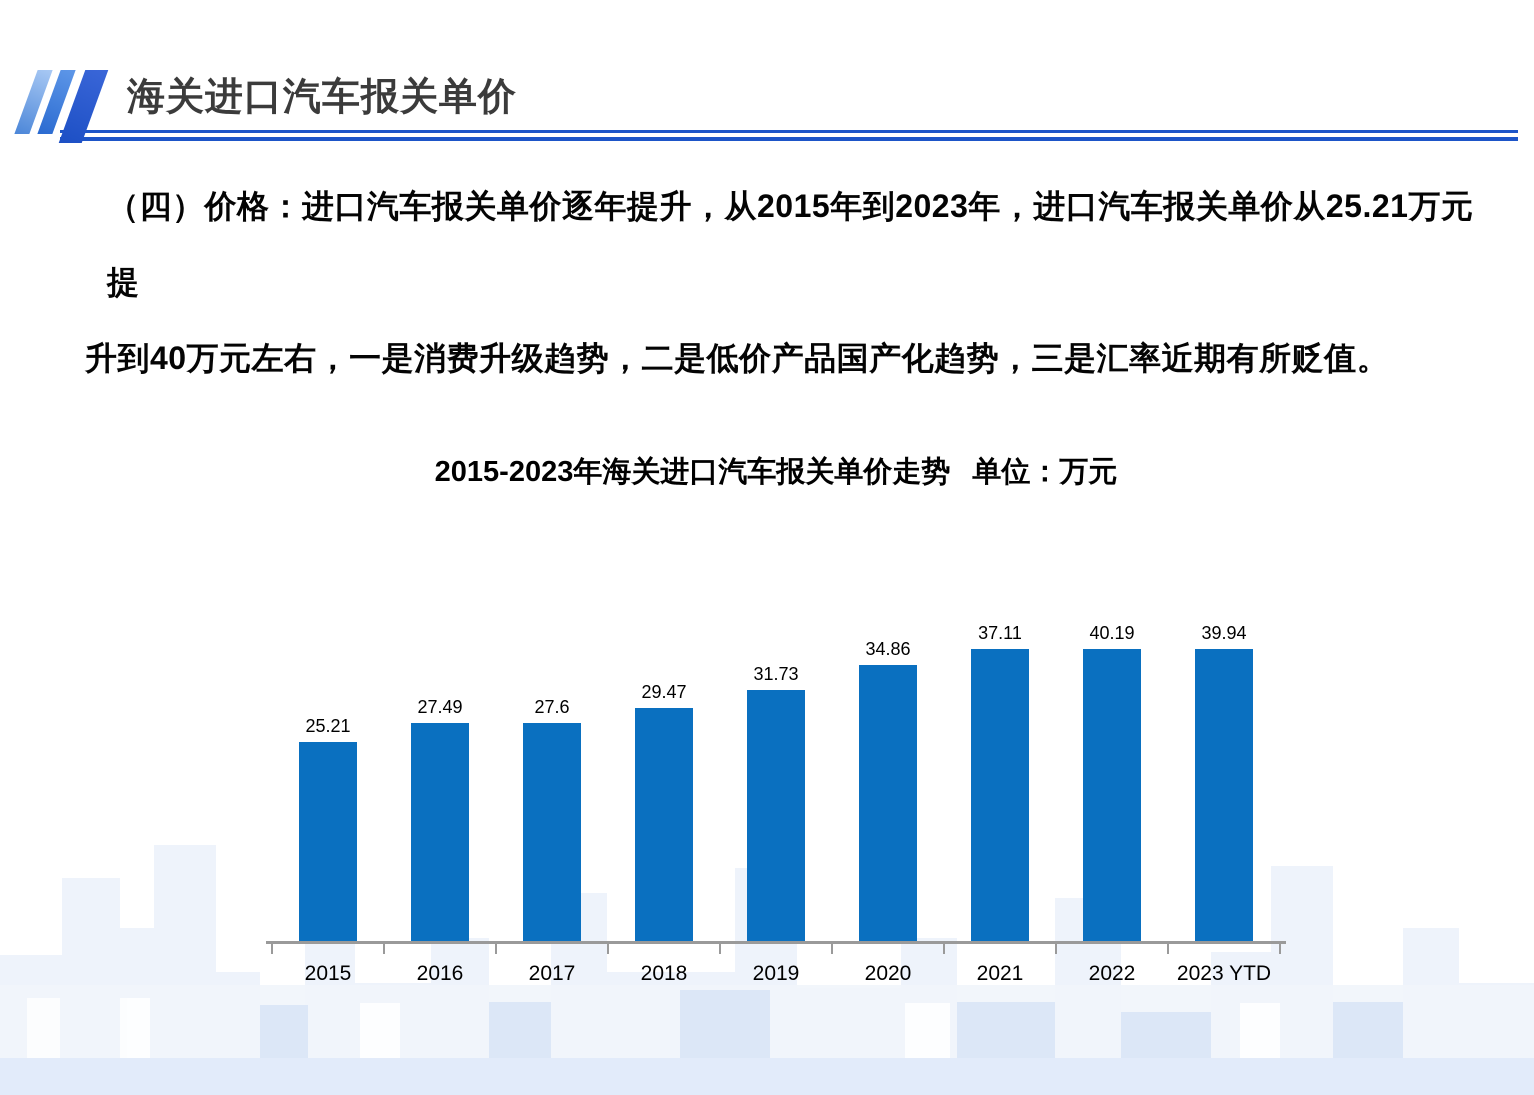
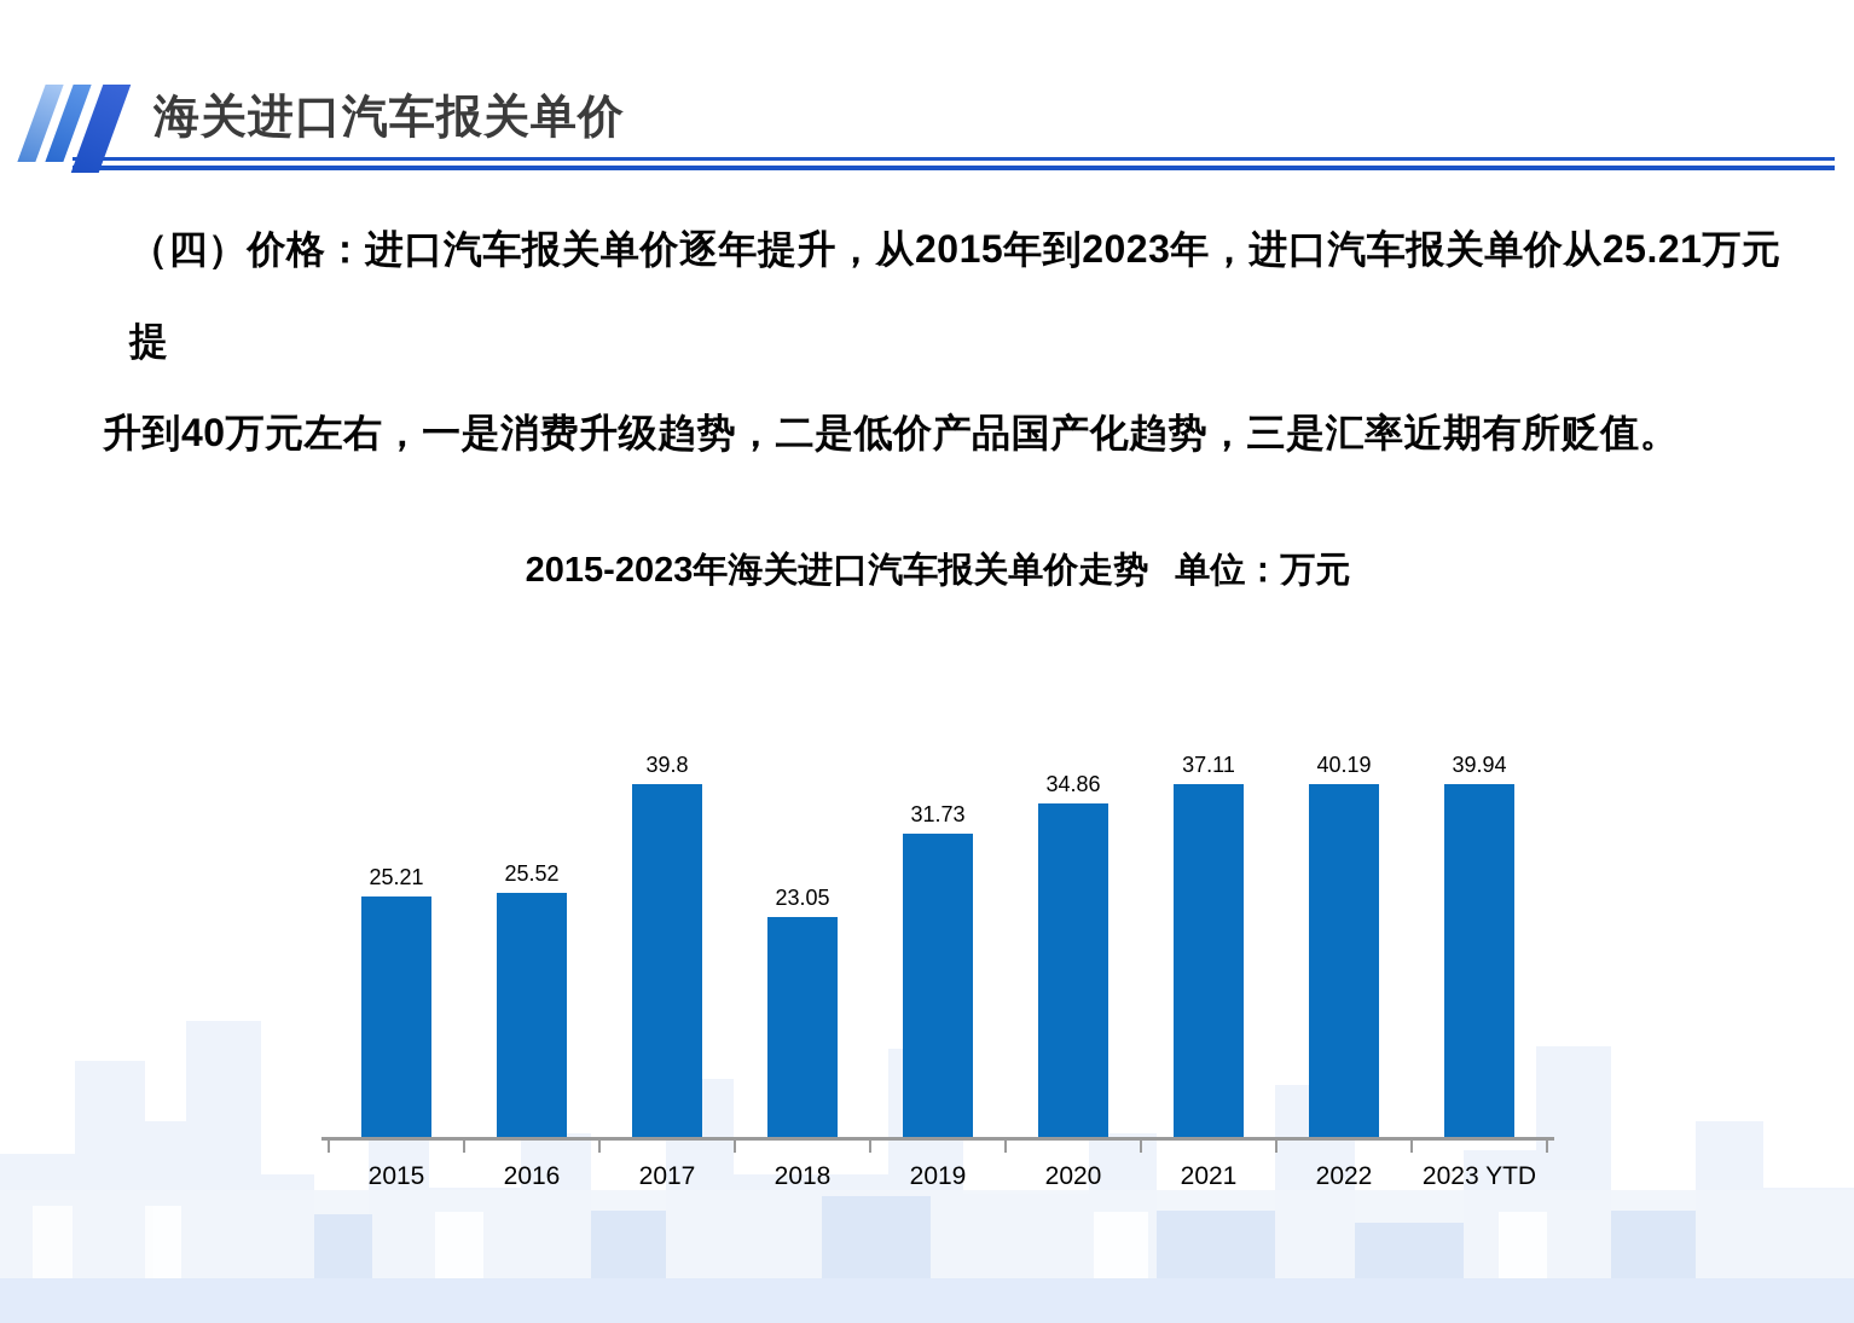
2016: 27.49 -> 25.52
2017: 27.6 -> 39.8
2018: 29.47 -> 23.05
